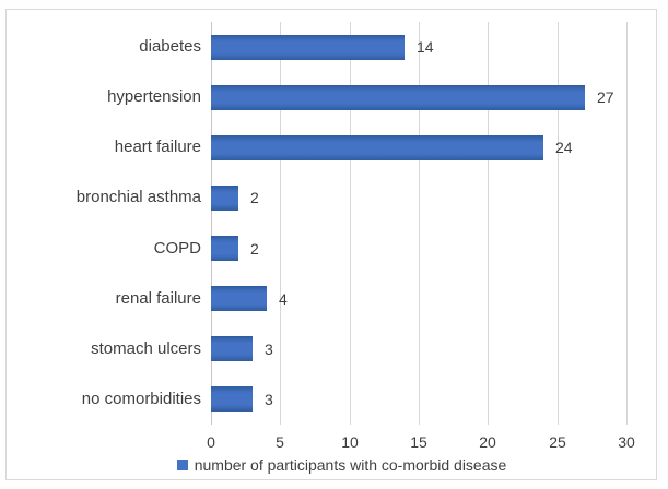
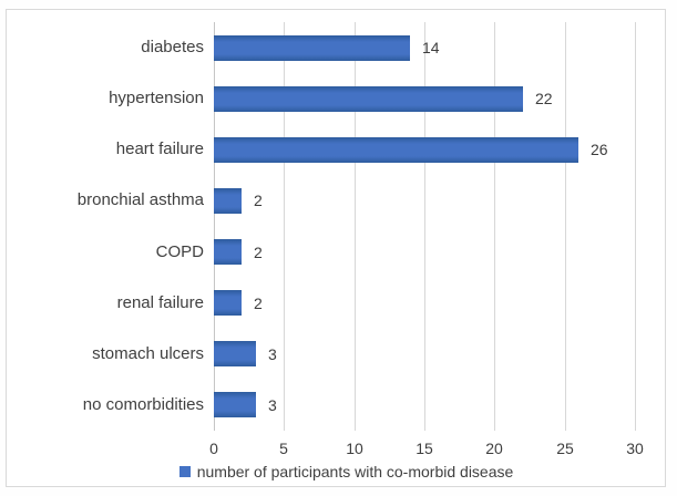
hypertension: 27 -> 22
heart failure: 24 -> 26
renal failure: 4 -> 2
